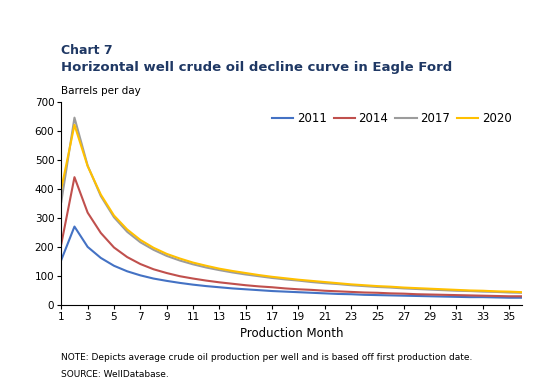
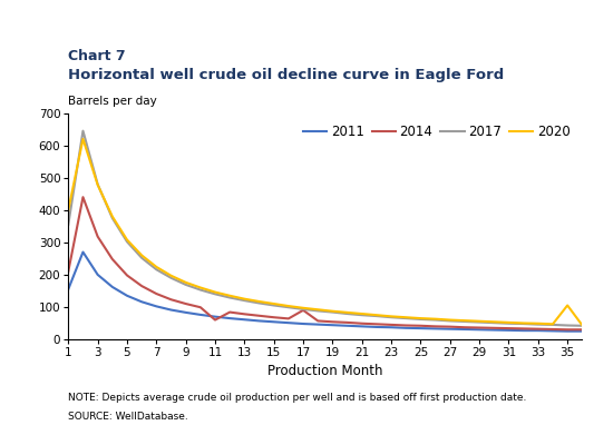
2014/11: 91 -> 60
2014/17: 61 -> 90
2020/35: 46 -> 105
